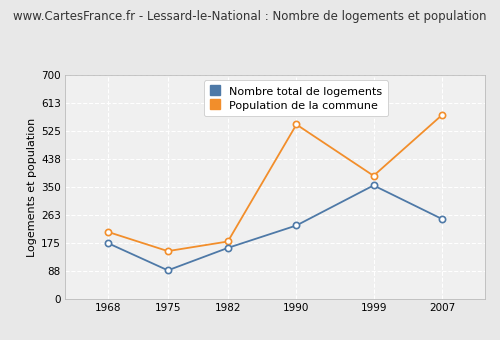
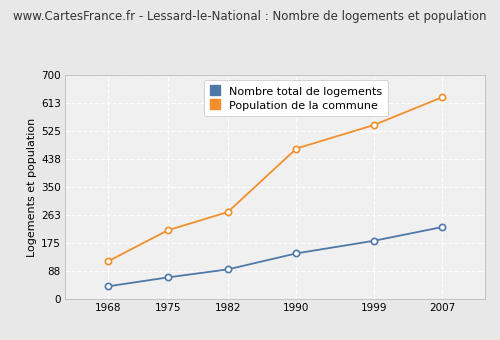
Nombre total de logements/1968: 175 -> 40
Population de la commune/1968: 210 -> 118
Nombre total de logements/1975: 90 -> 68
Population de la commune/1975: 150 -> 215
Nombre total de logements/1982: 160 -> 93
Population de la commune/1982: 180 -> 272
Nombre total de logements/1990: 230 -> 143
Population de la commune/1990: 545 -> 470
Nombre total de logements/1999: 355 -> 182
Population de la commune/1999: 385 -> 543
Nombre total de logements/2007: 250 -> 225
Population de la commune/2007: 575 -> 630
